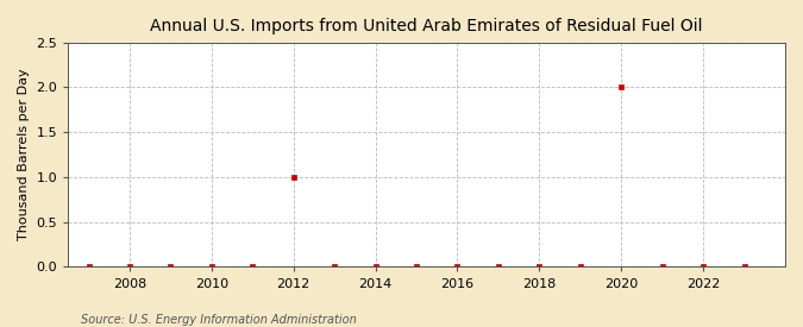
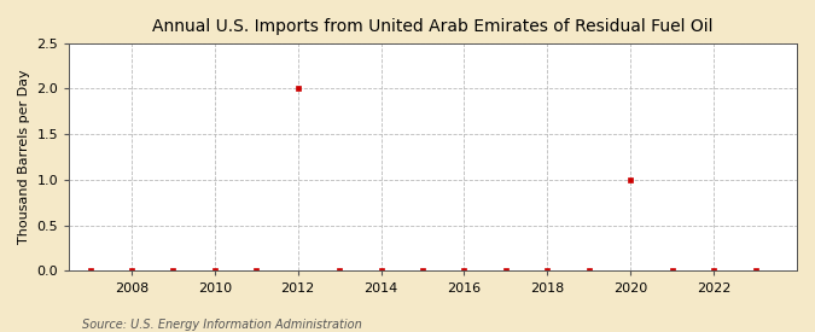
2012: 1 -> 2
2020: 2 -> 1
